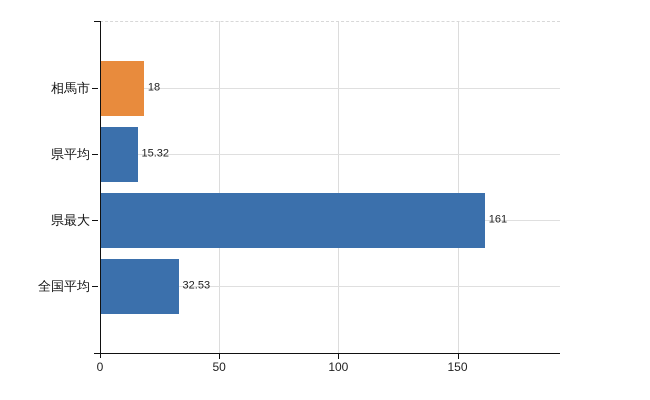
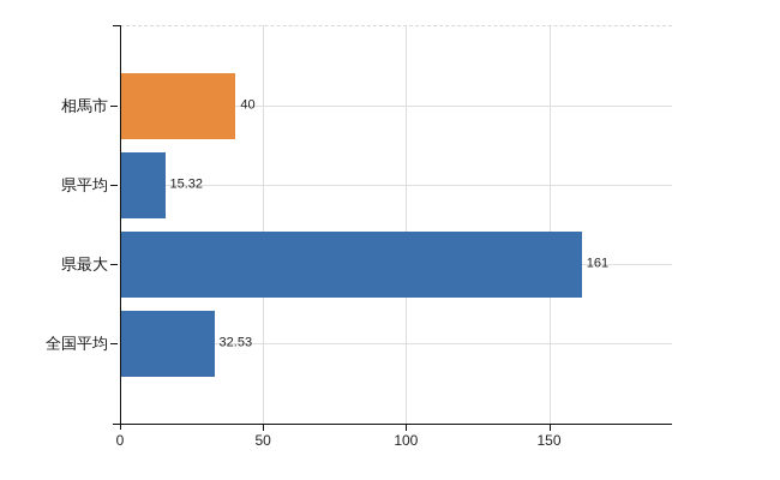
相馬市: 18 -> 40
